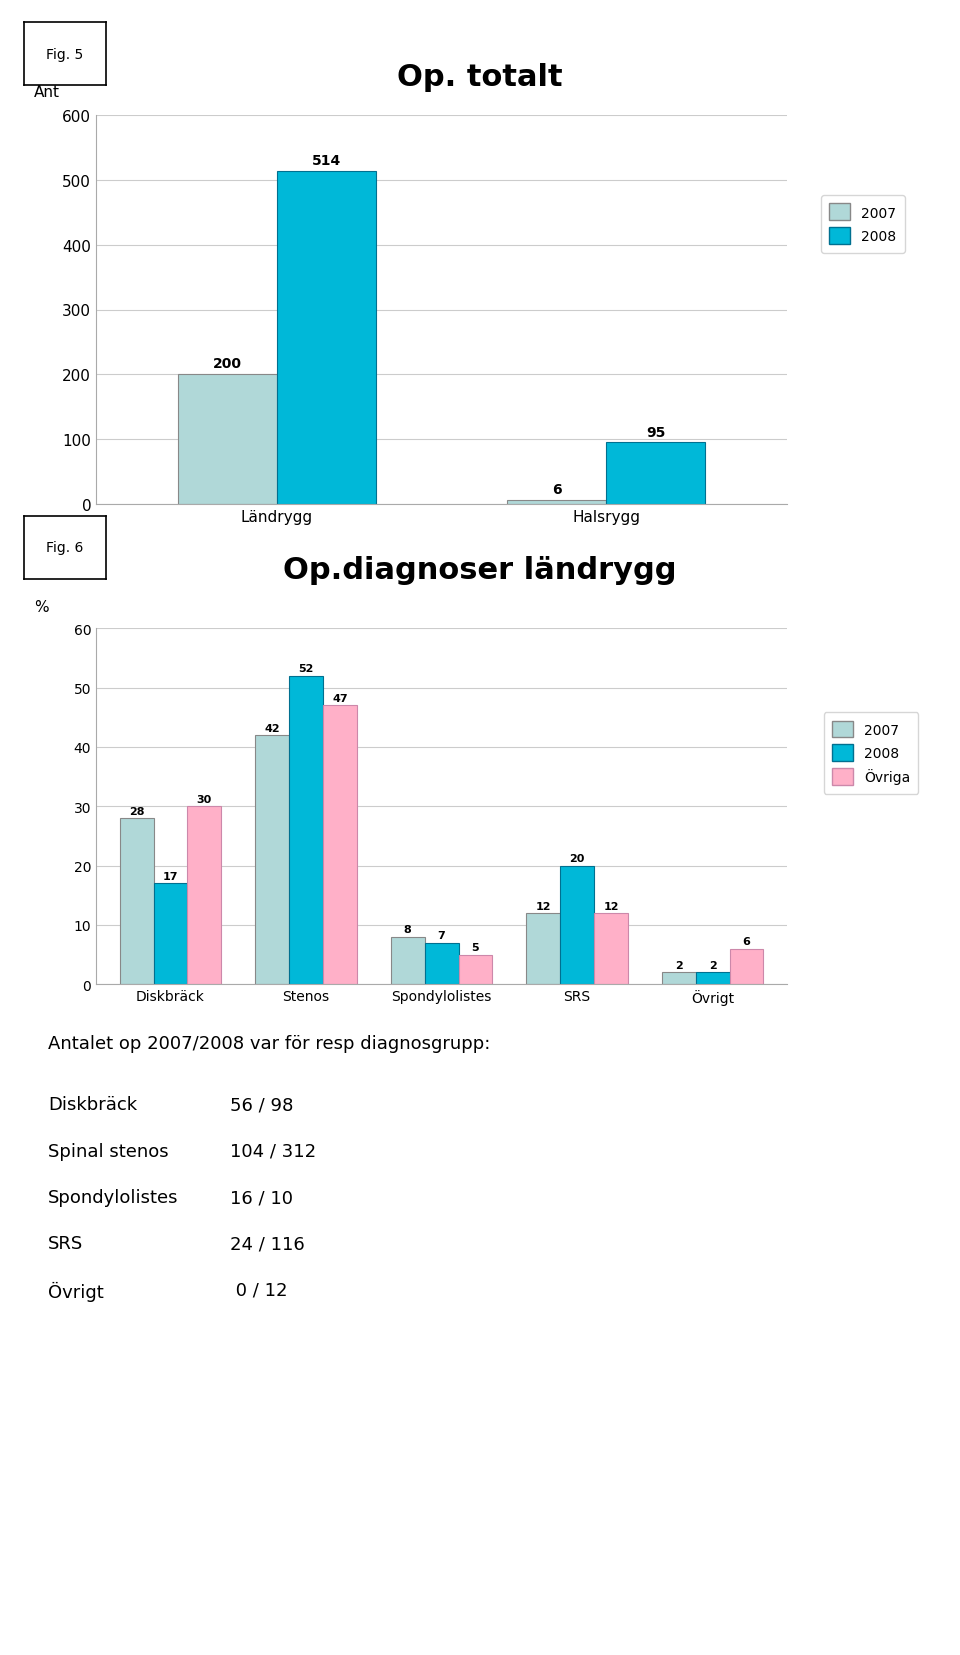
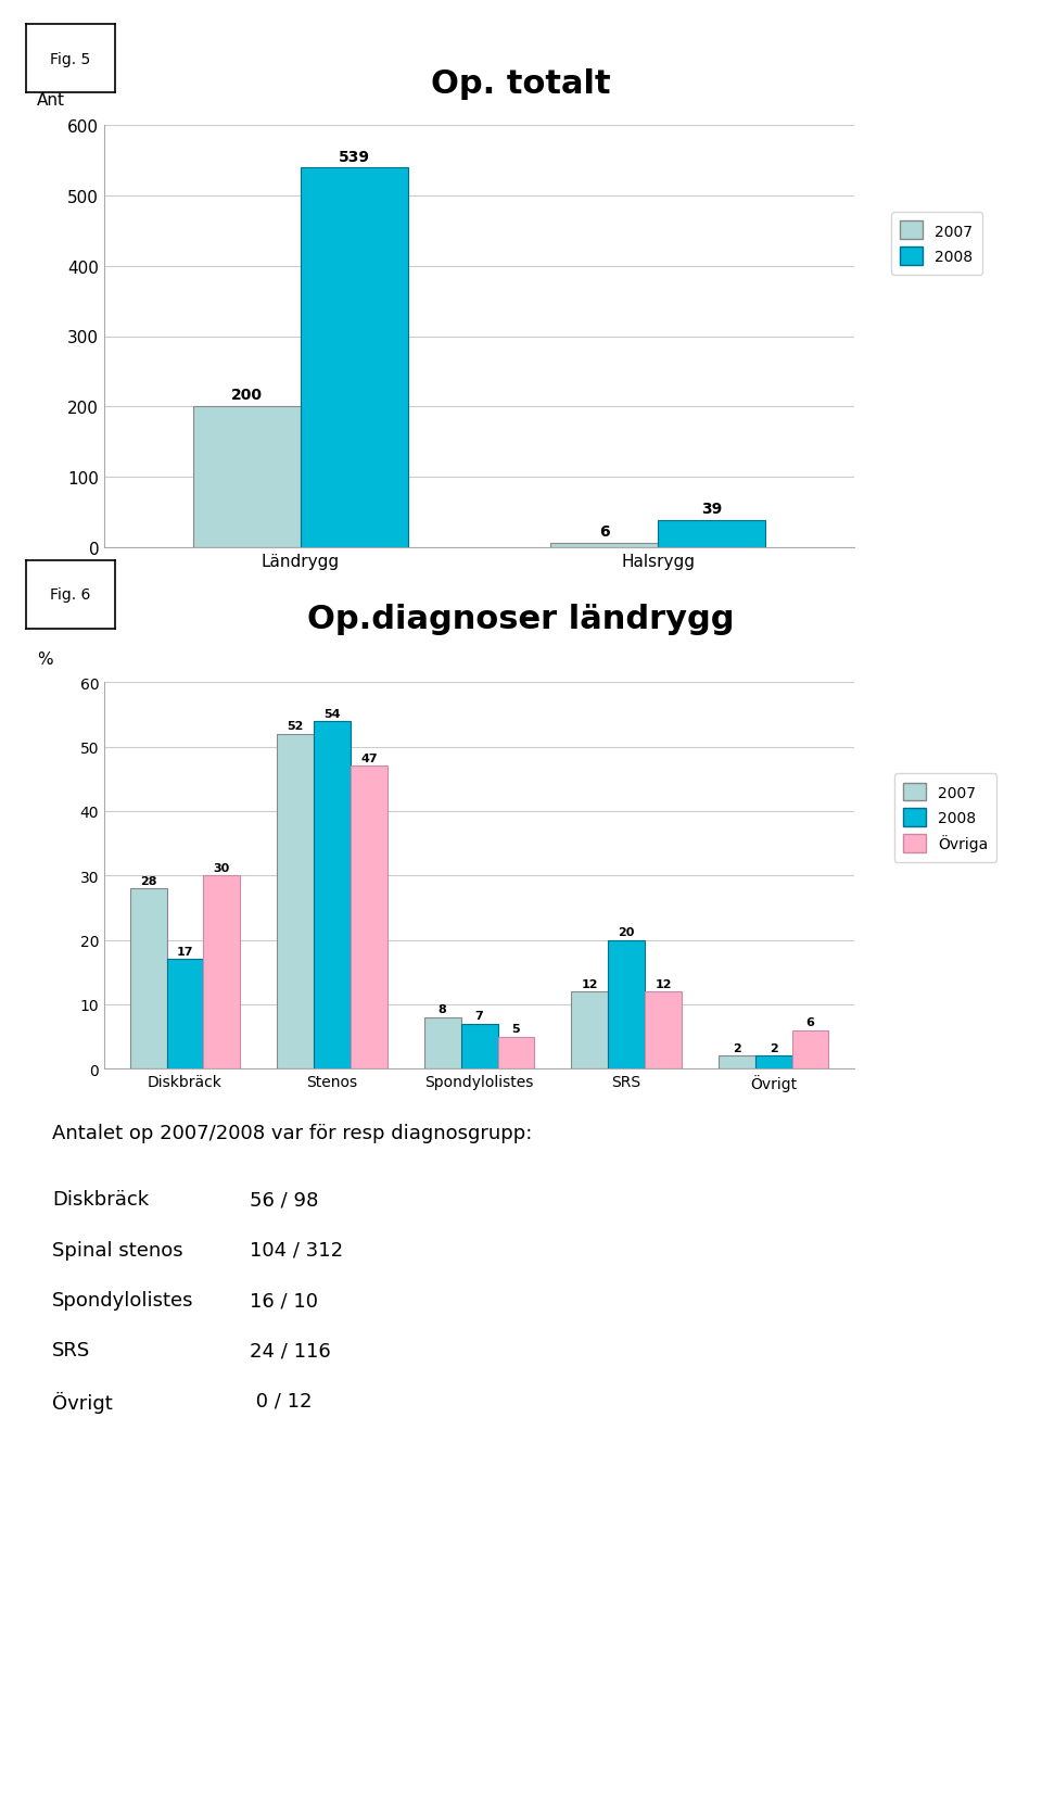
2008/Ländrygg: 514 -> 539
2008/Halsrygg: 95 -> 39
2007/Stenos: 42 -> 52
2008/Stenos: 52 -> 54
